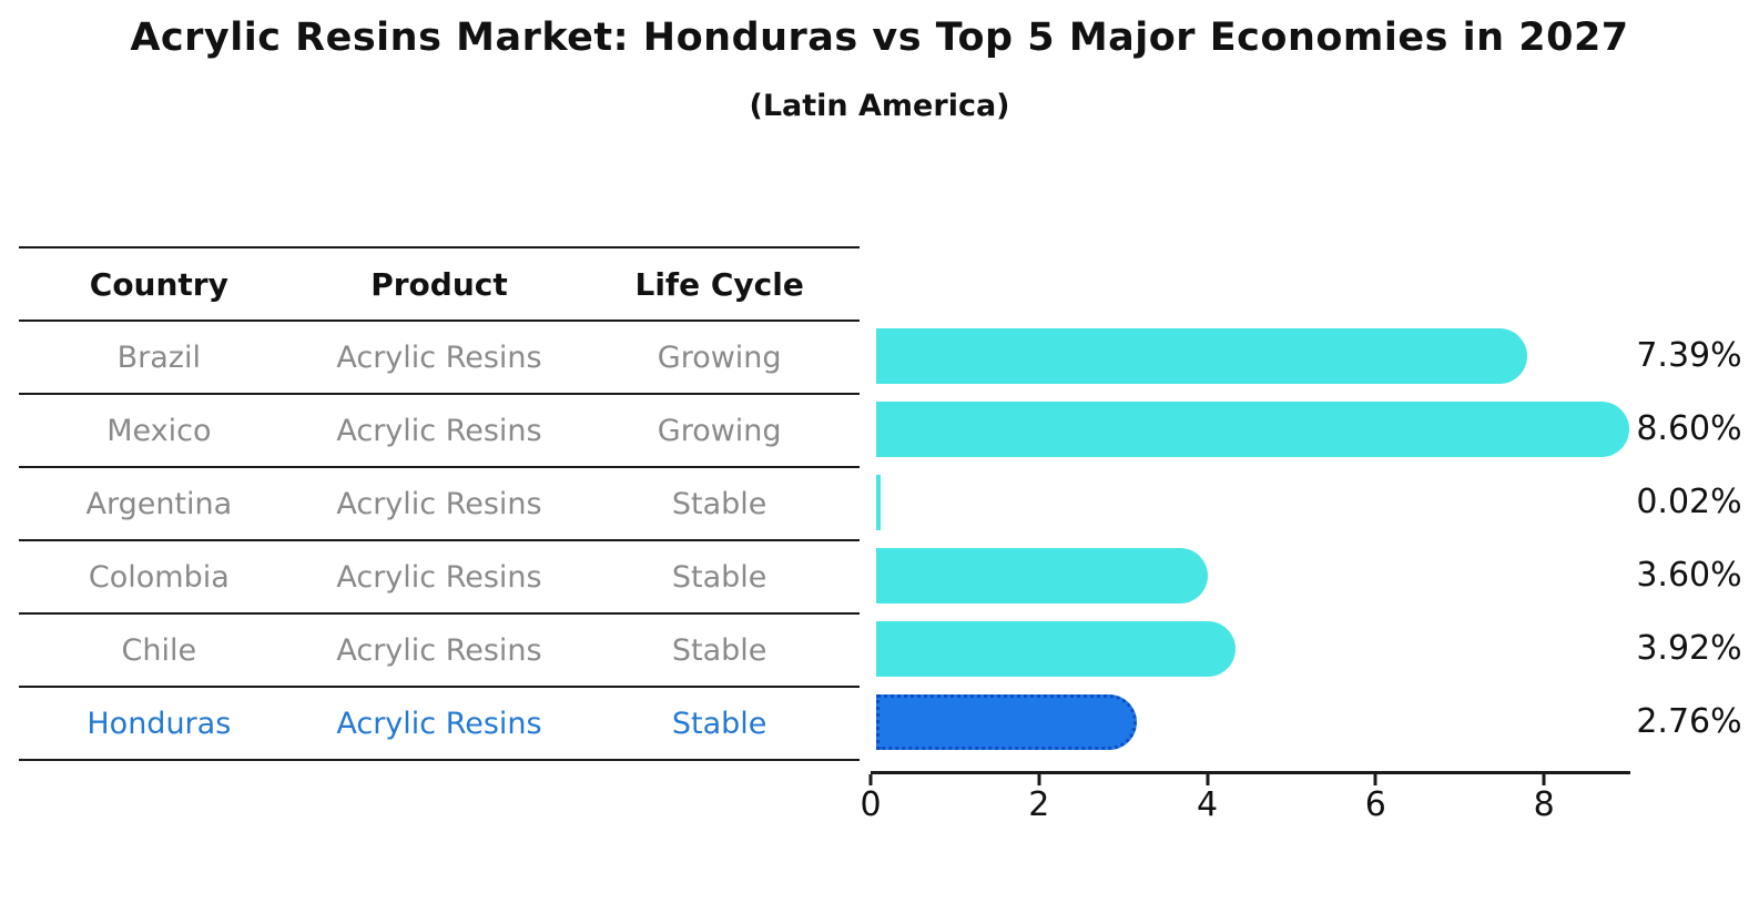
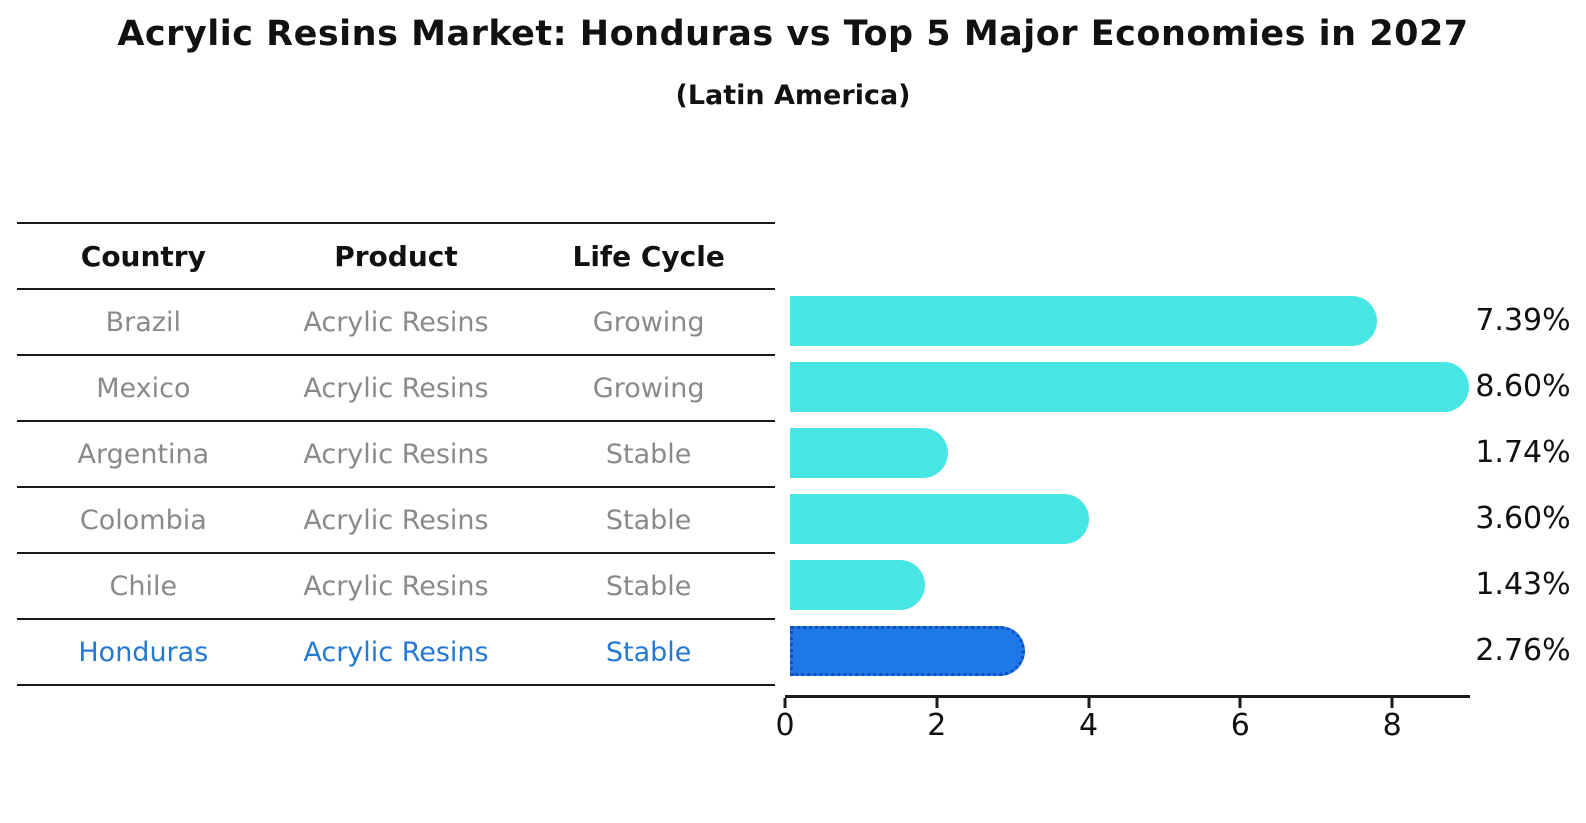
Argentina: 0.02% -> 1.74%
Chile: 3.92% -> 1.43%
